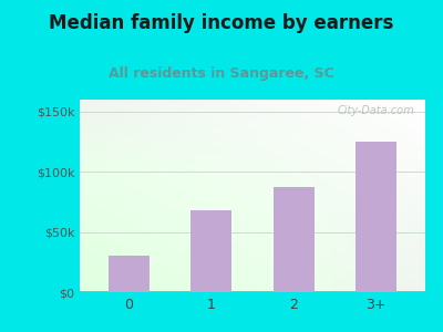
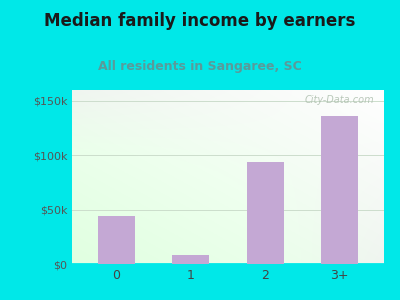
0: $30k -> $44k
1: $68k -> $8k
2: $87k -> $94k
3+: $125k -> $136k
